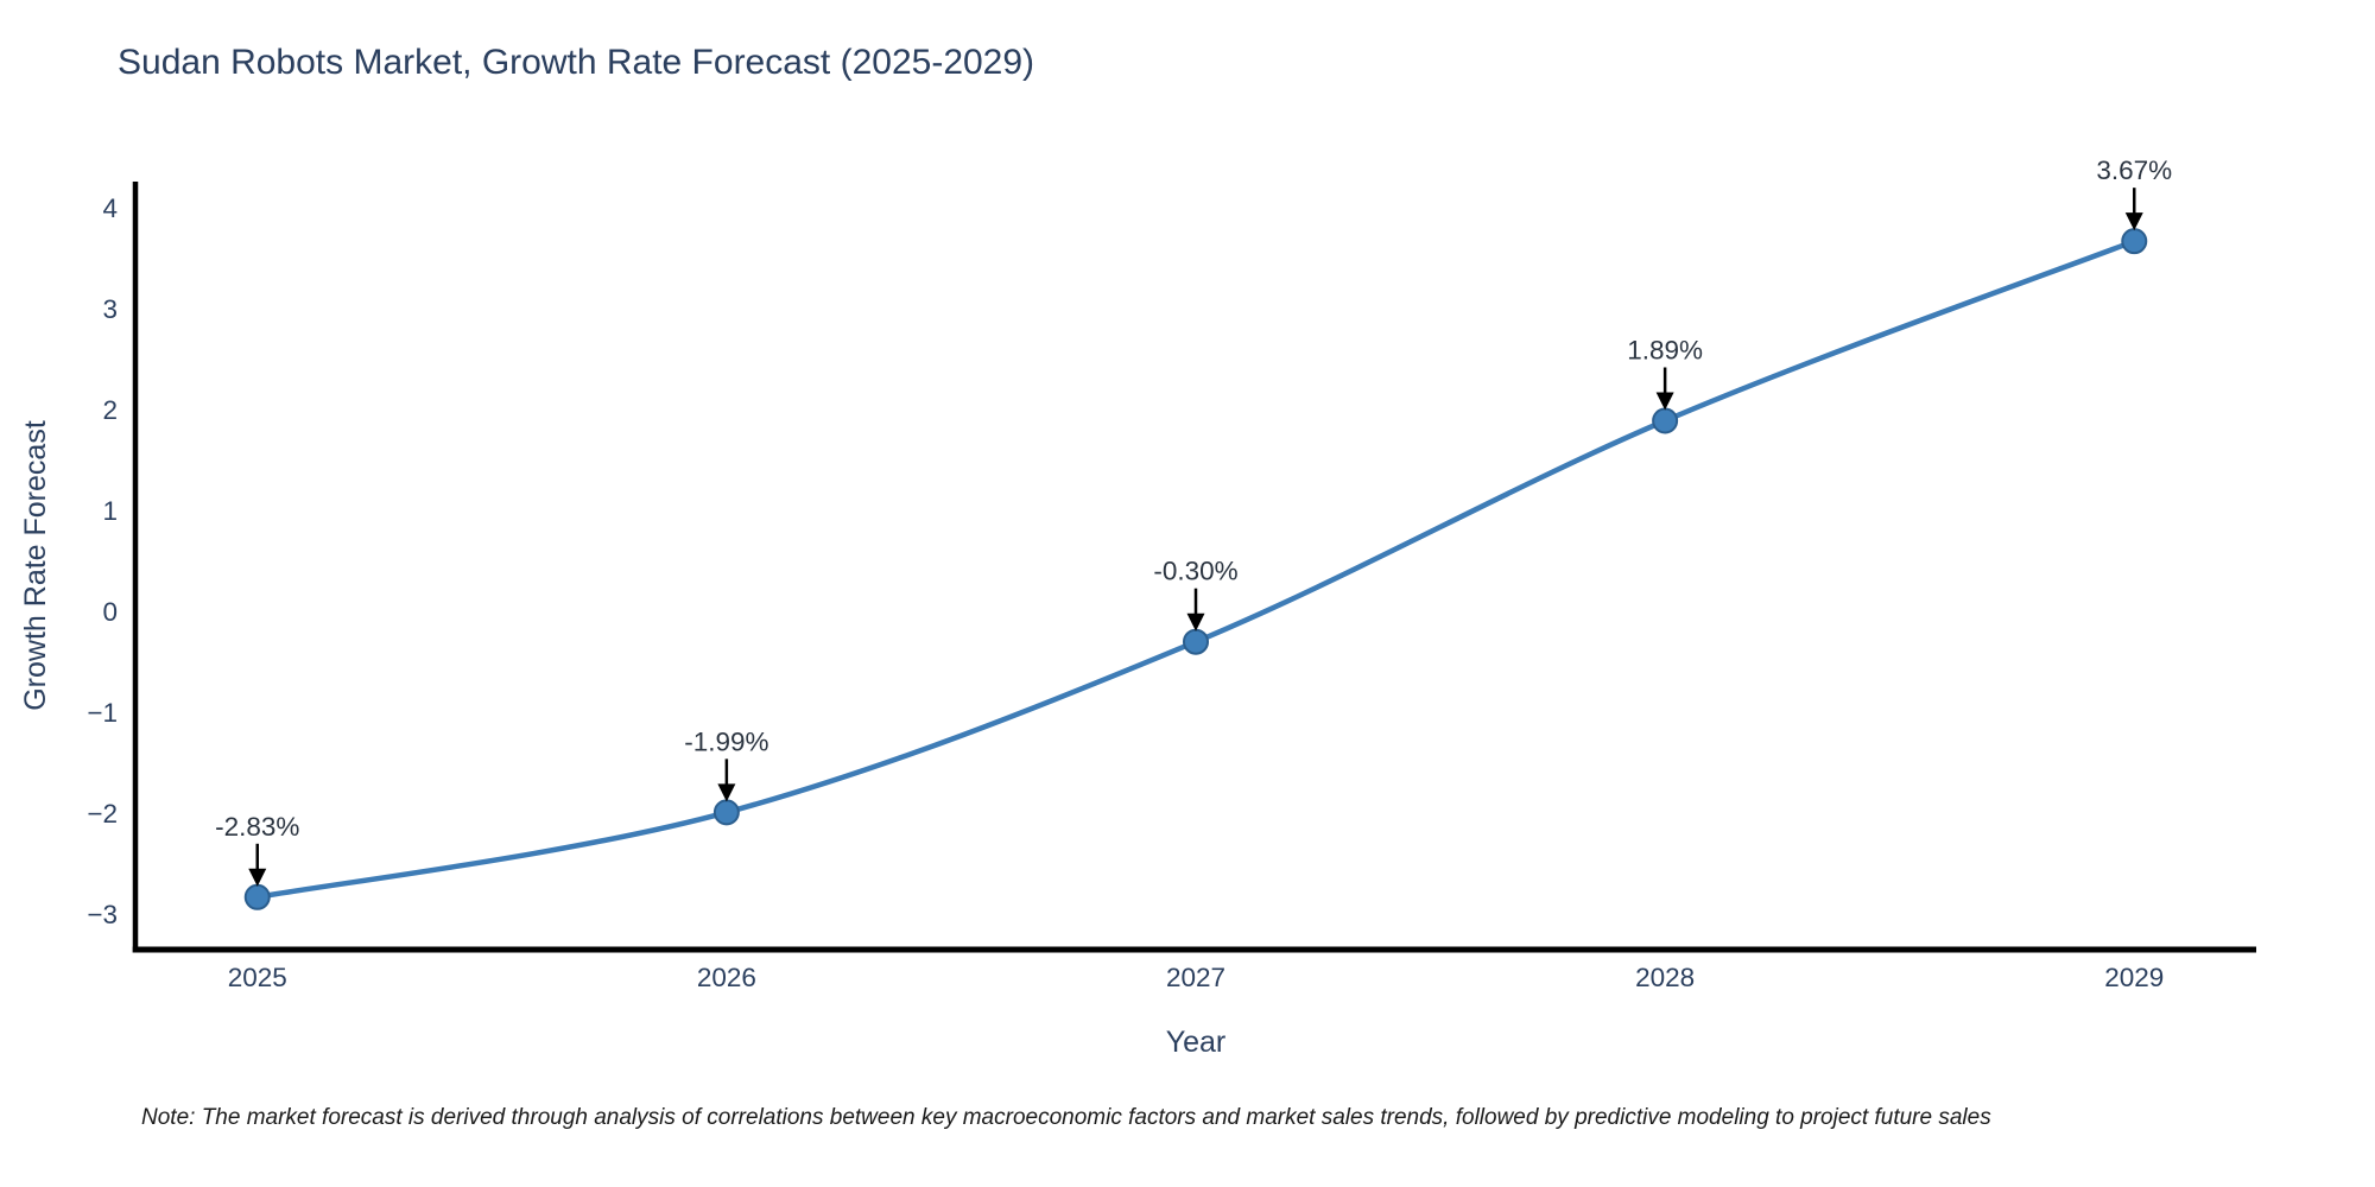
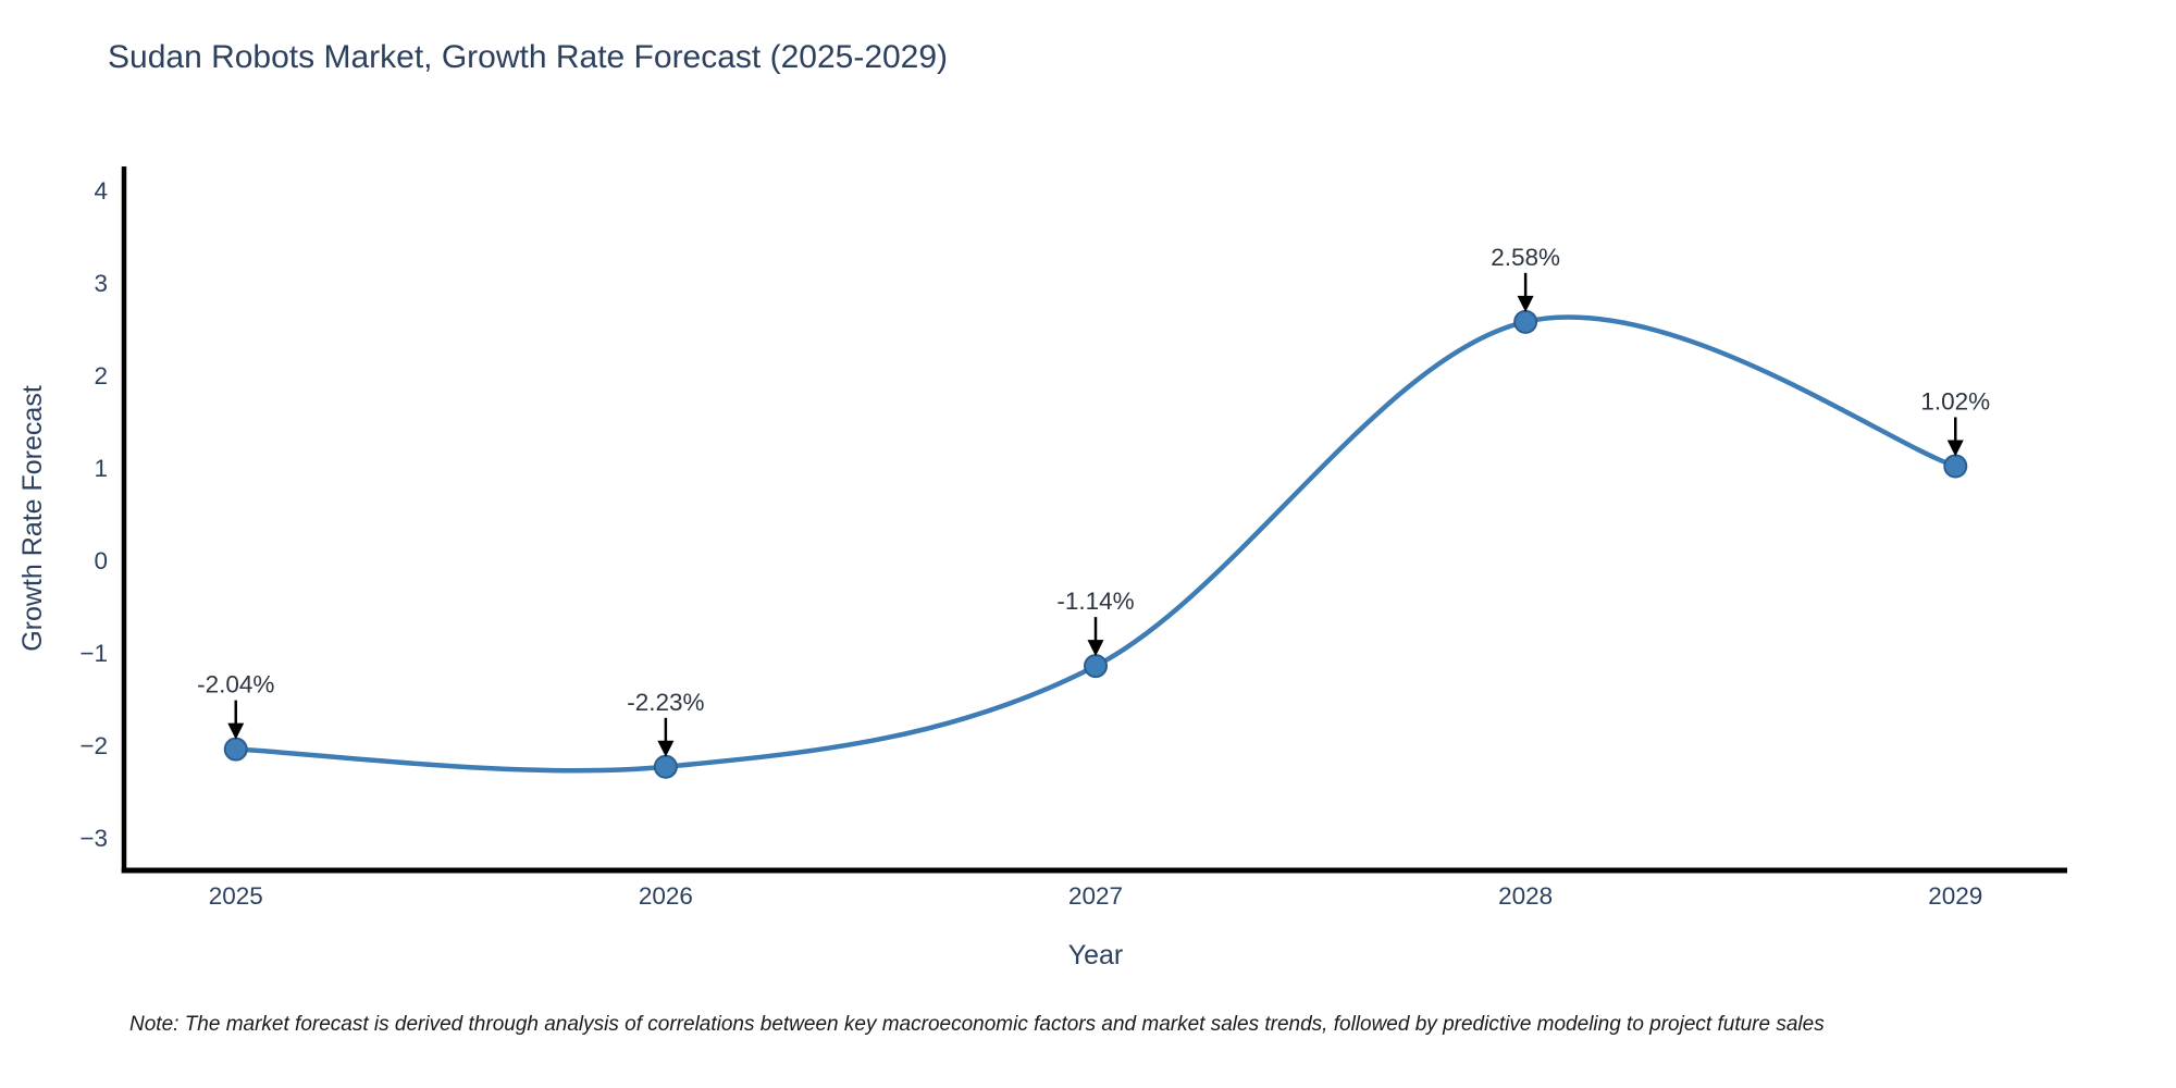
2025: -2.83% -> -2.04%
2026: -1.99% -> -2.23%
2027: -0.30% -> -1.14%
2028: 1.89% -> 2.58%
2029: 3.67% -> 1.02%
